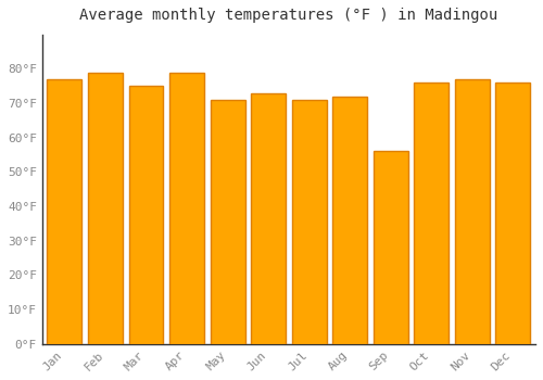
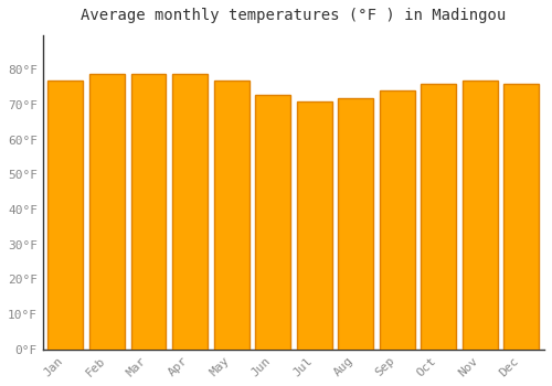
Mar: 75°F -> 79°F
May: 71°F -> 77°F
Sep: 56°F -> 74°F
